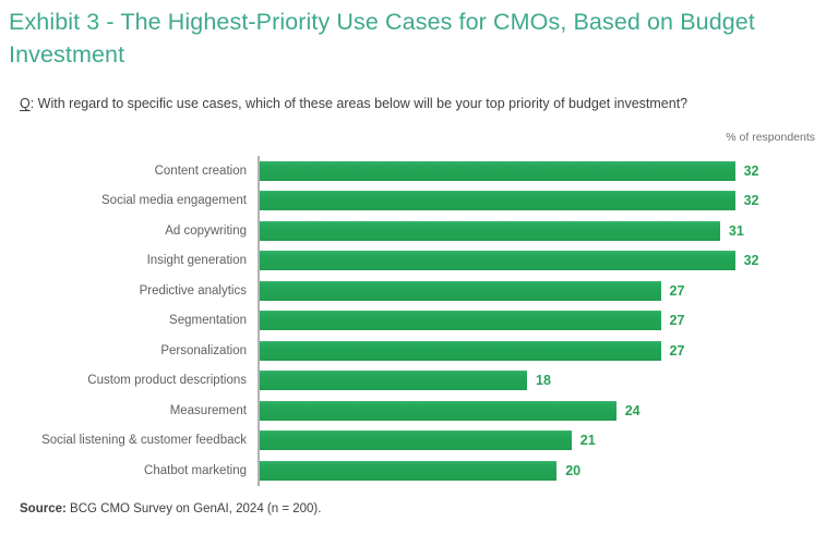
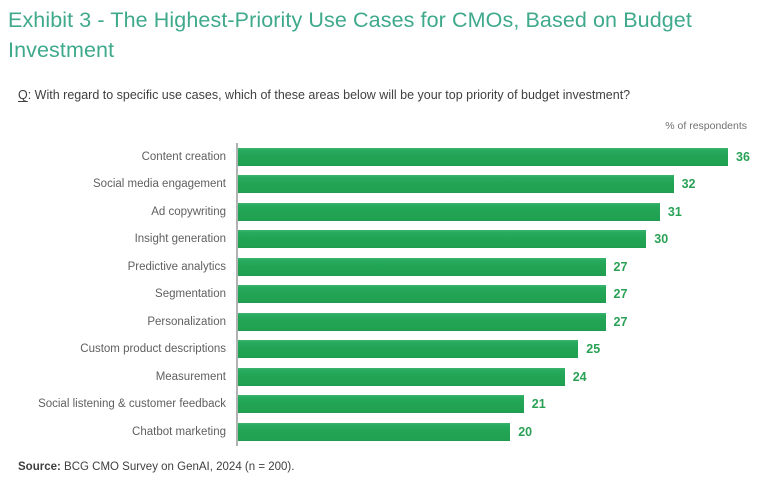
Content creation: 32 -> 36
Insight generation: 32 -> 30
Custom product descriptions: 18 -> 25
